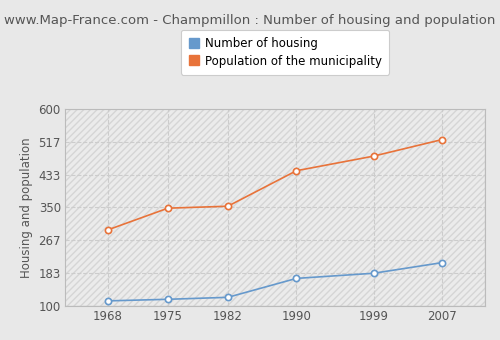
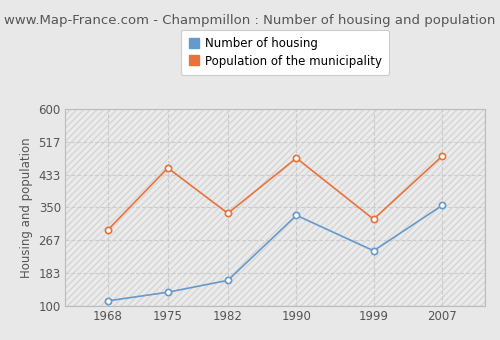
Number of housing/1975: 117 -> 135
Population of the municipality/1975: 348 -> 450
Number of housing/1982: 122 -> 165
Population of the municipality/1982: 353 -> 335
Number of housing/1990: 170 -> 330
Population of the municipality/1990: 443 -> 475
Number of housing/1999: 183 -> 240
Population of the municipality/1999: 480 -> 320
Number of housing/2007: 210 -> 355
Population of the municipality/2007: 522 -> 480
